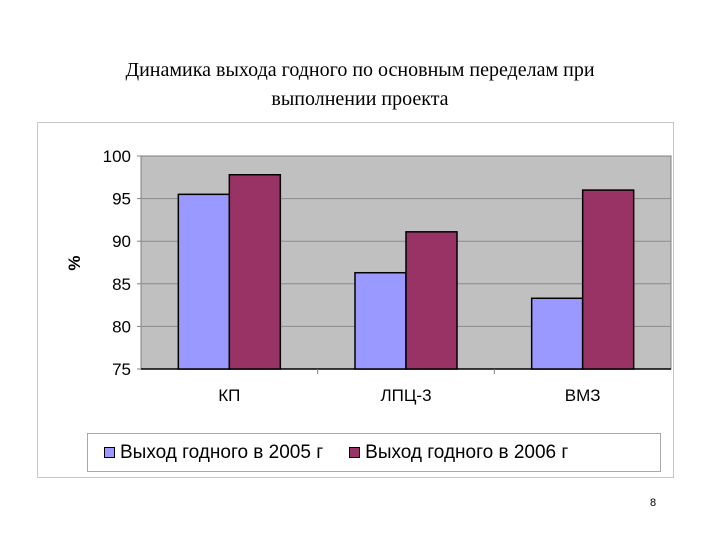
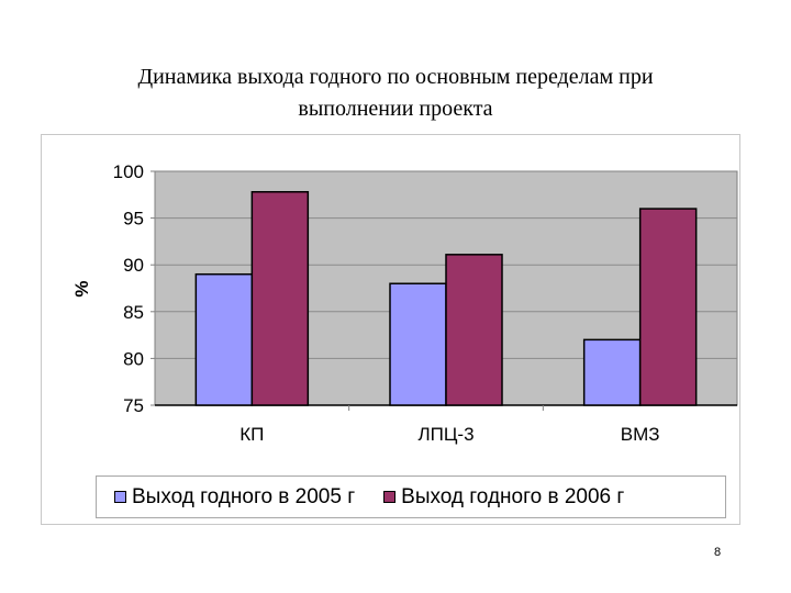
Выход годного в 2005 г/КП: 96 -> 89
Выход годного в 2005 г/ЛПЦ-3: 86 -> 88
Выход годного в 2005 г/ВМЗ: 83 -> 82
